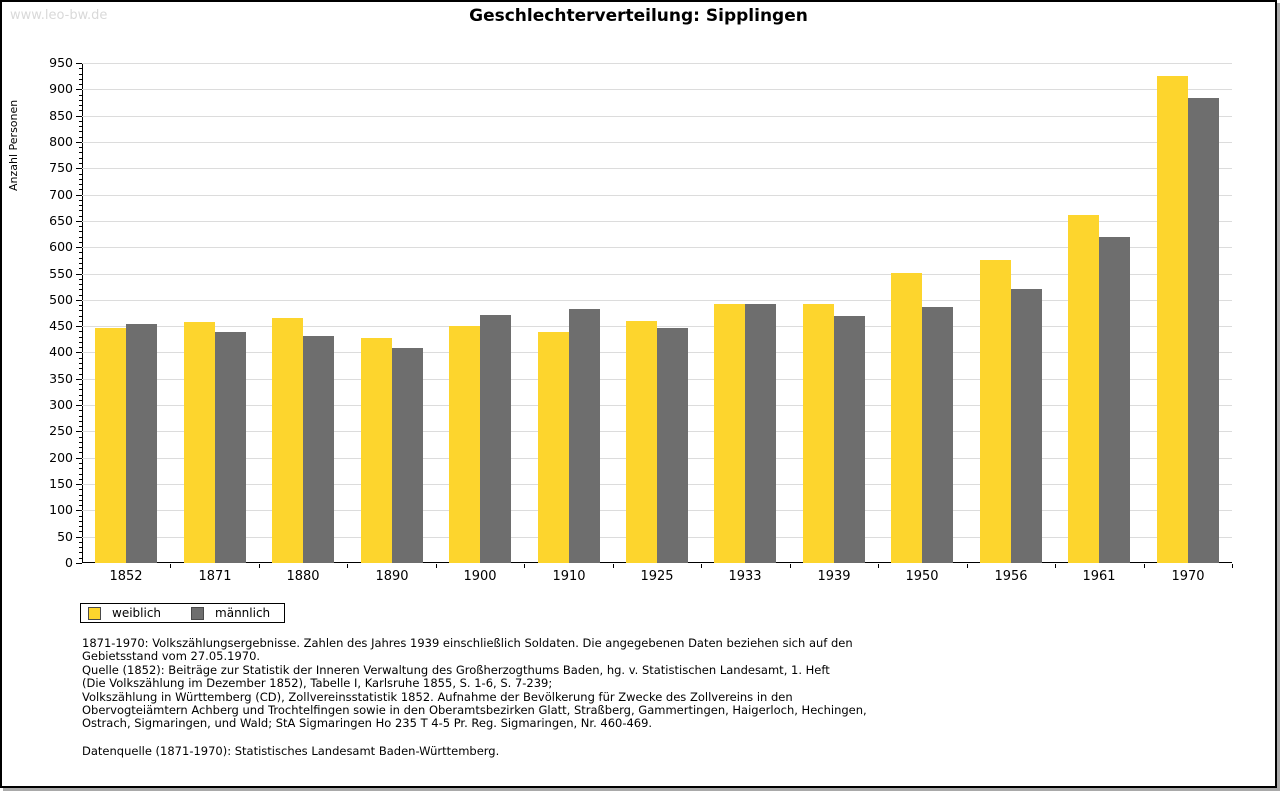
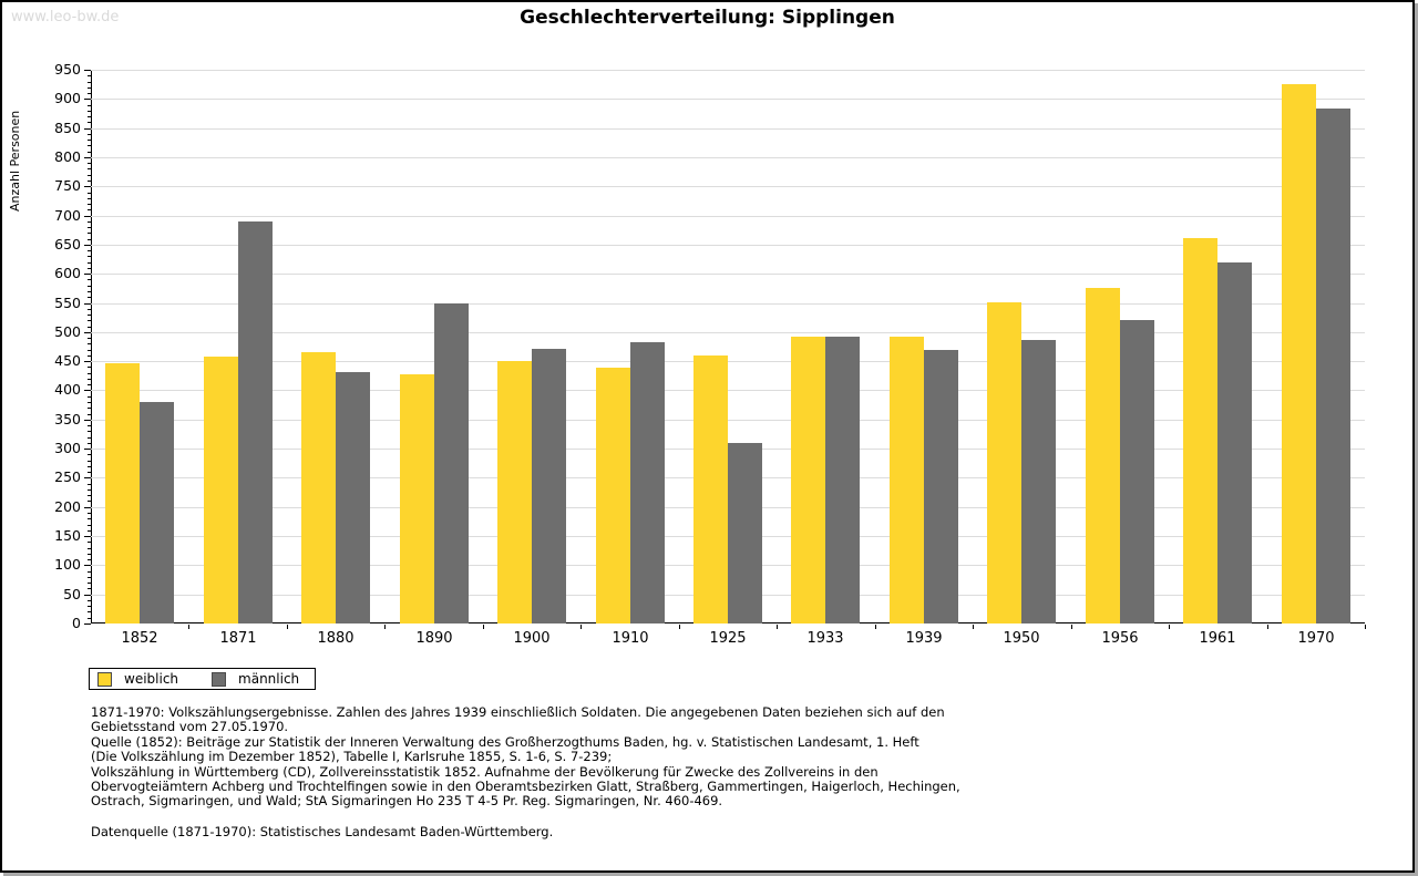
männlich/1852: 450 -> 380
männlich/1871: 440 -> 690
männlich/1890: 410 -> 550
männlich/1925: 450 -> 310
